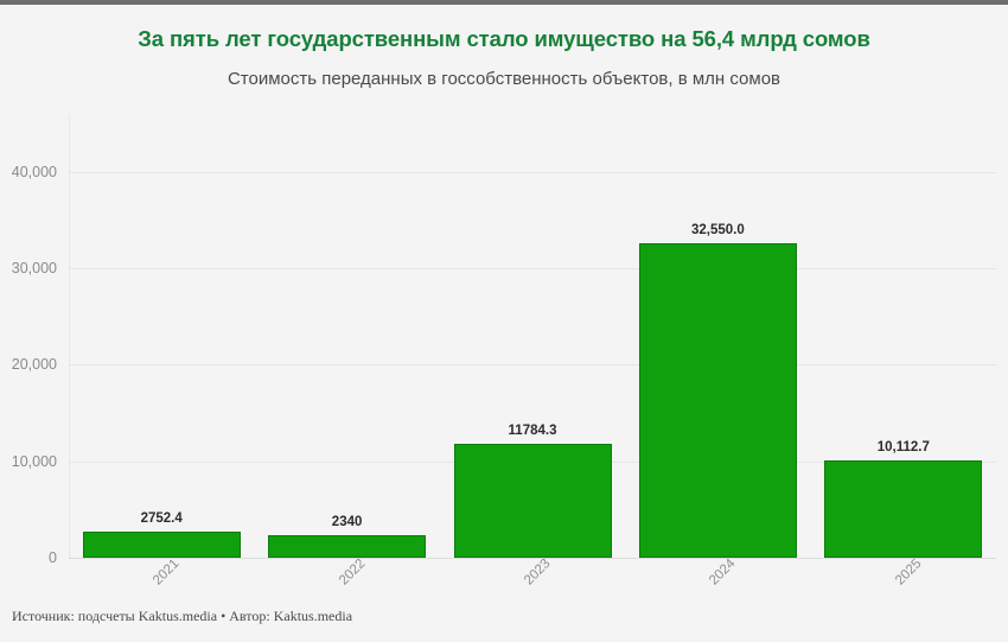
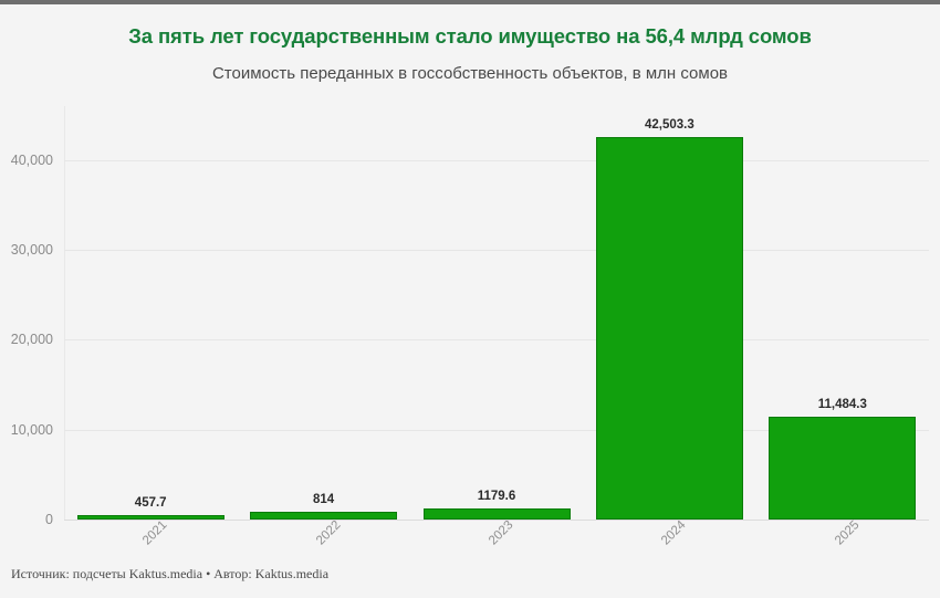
2021: 2752.4 -> 457.7
2022: 2340 -> 814
2023: 11784.3 -> 1179.6
2024: 32,550.0 -> 42,503.3
2025: 10,112.7 -> 11,484.3
